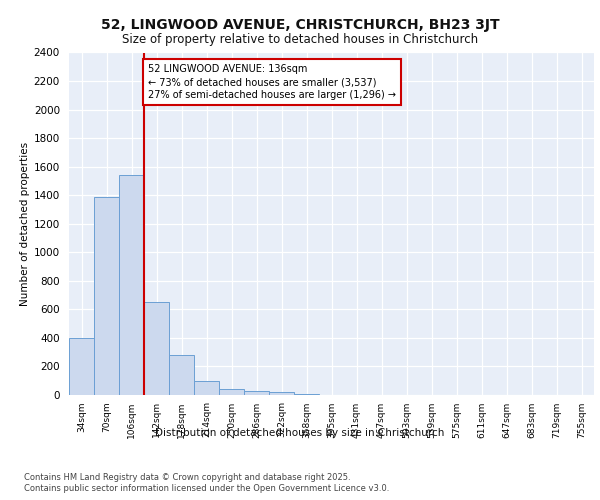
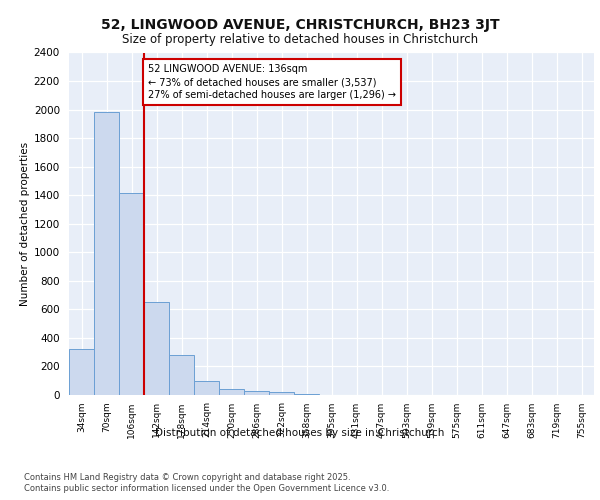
34sqm: 400 -> 320
70sqm: 1390 -> 1980
106sqm: 1540 -> 1420
